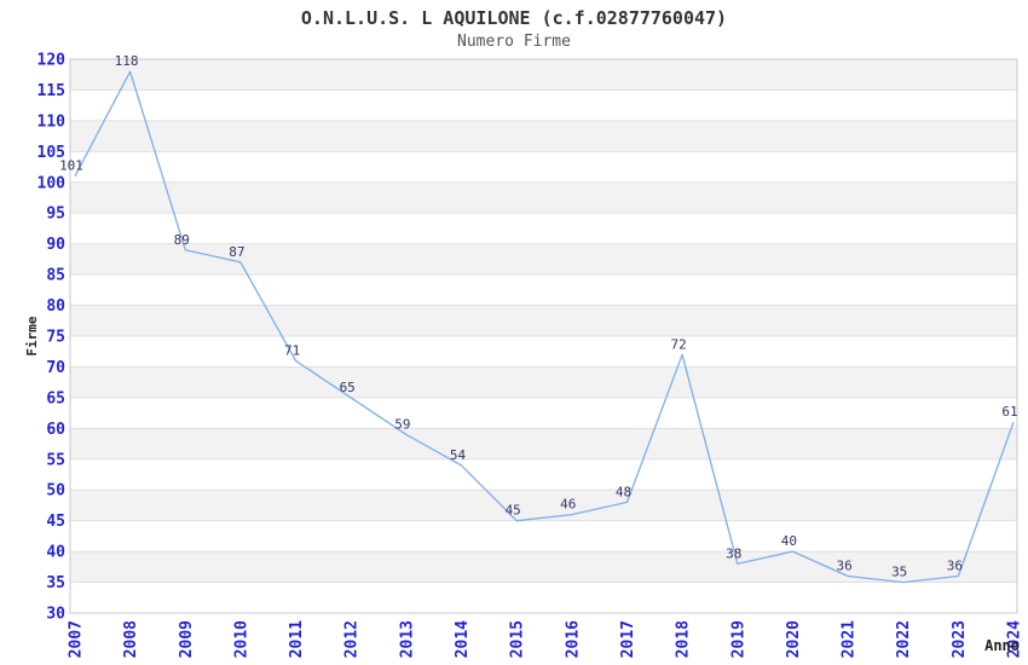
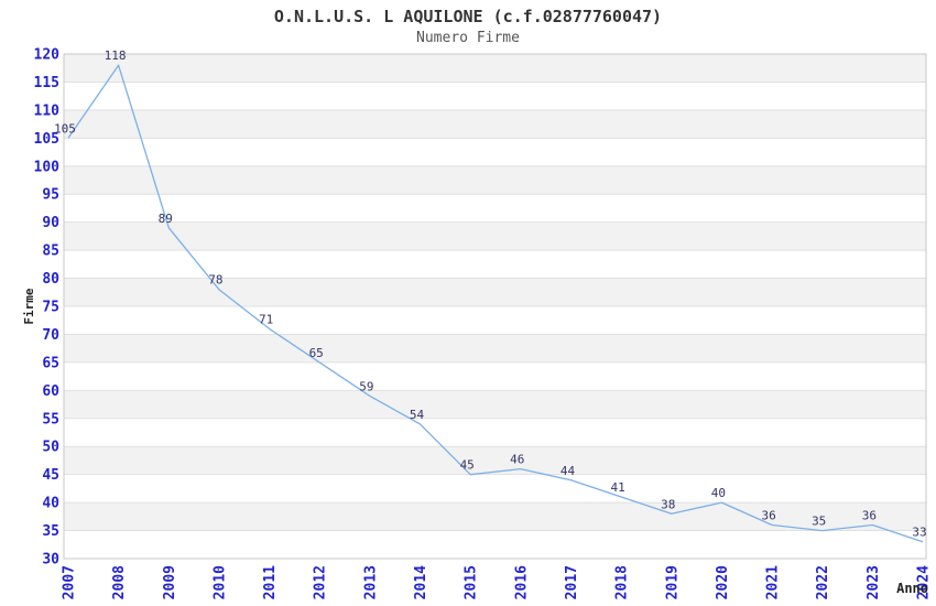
2007: 101 -> 105
2010: 87 -> 78
2017: 48 -> 44
2018: 72 -> 41
2024: 61 -> 33
